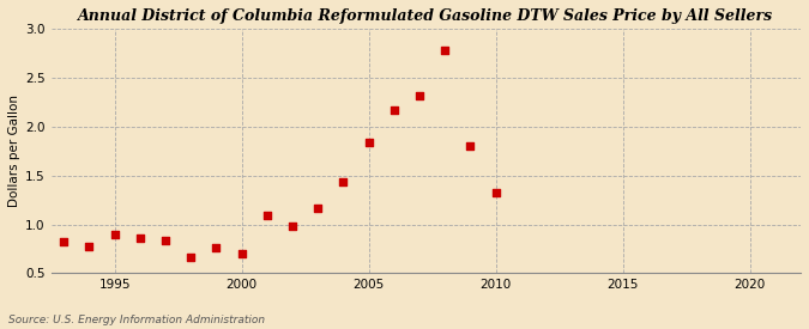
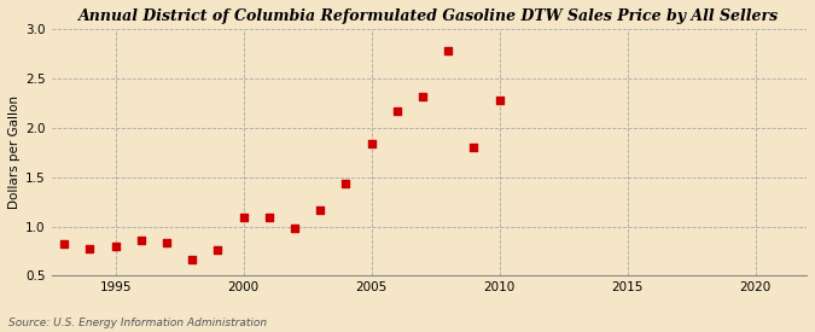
1995: 0.90 -> 0.80
2000: 0.70 -> 1.09
2010: 1.32 -> 2.28
